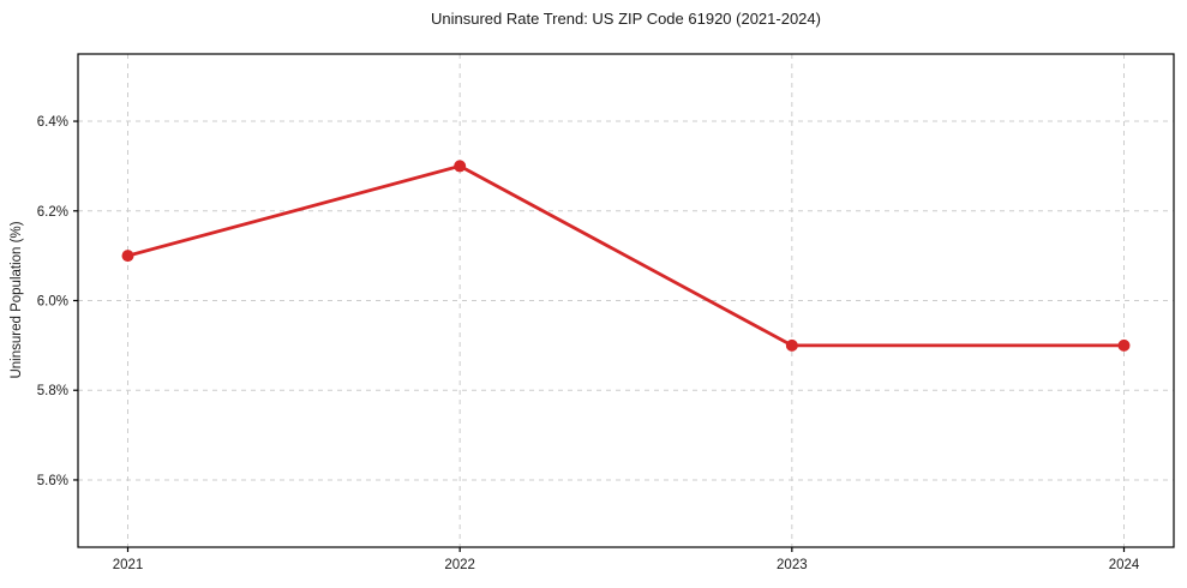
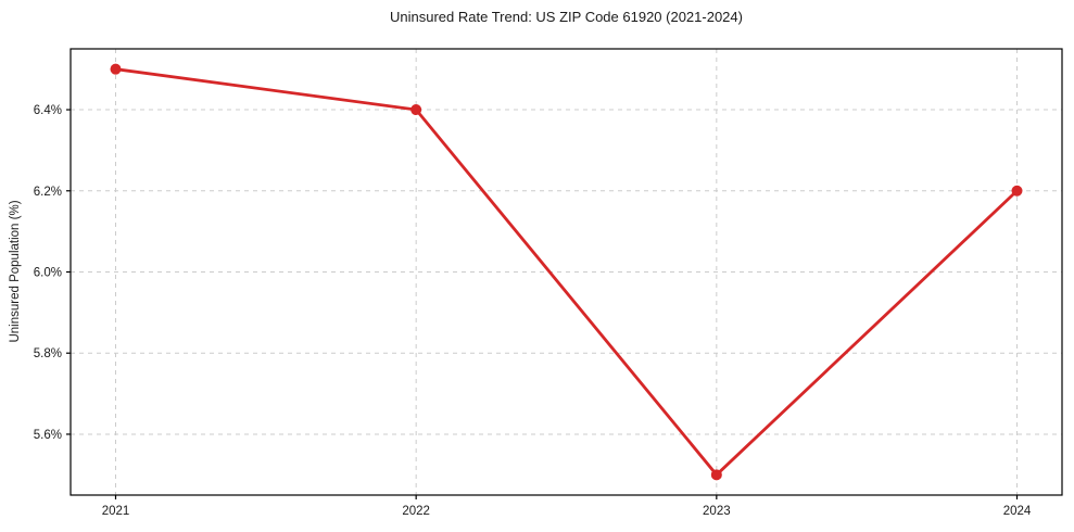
2021: 6.1% -> 6.5%
2022: 6.3% -> 6.4%
2023: 5.9% -> 5.5%
2024: 5.9% -> 6.2%
